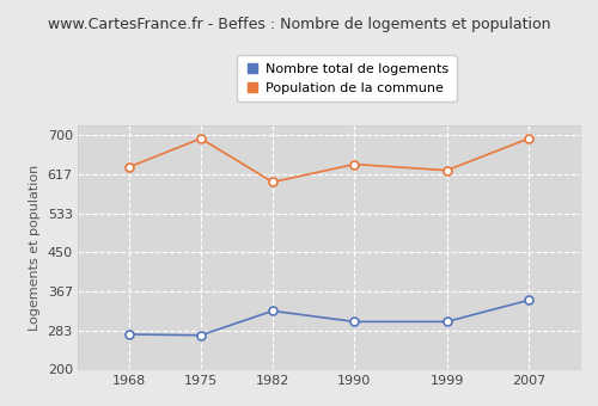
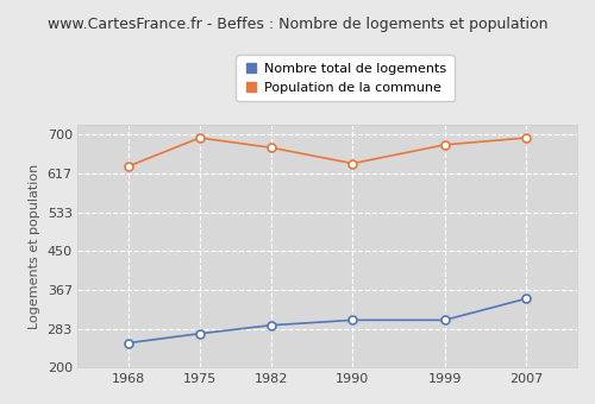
Nombre total de logements/1968: 275 -> 253
Nombre total de logements/1982: 325 -> 291
Population de la commune/1982: 600 -> 672
Population de la commune/1999: 625 -> 678
